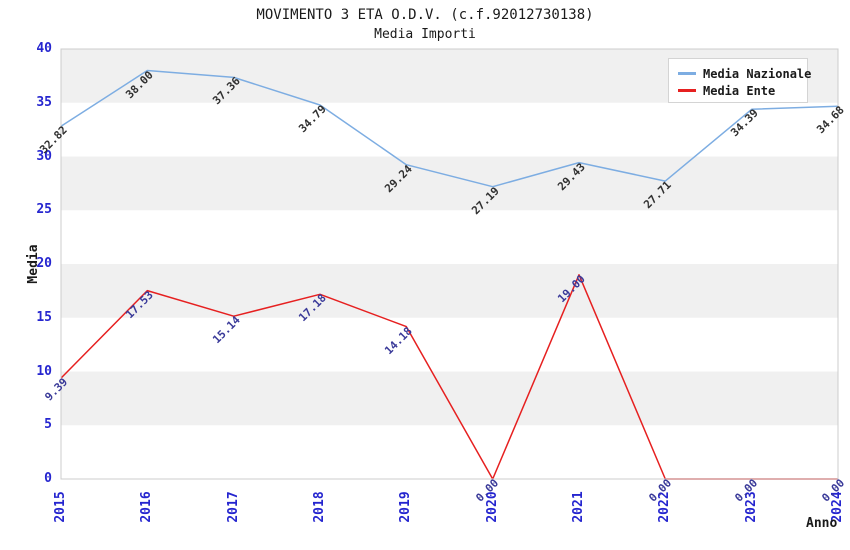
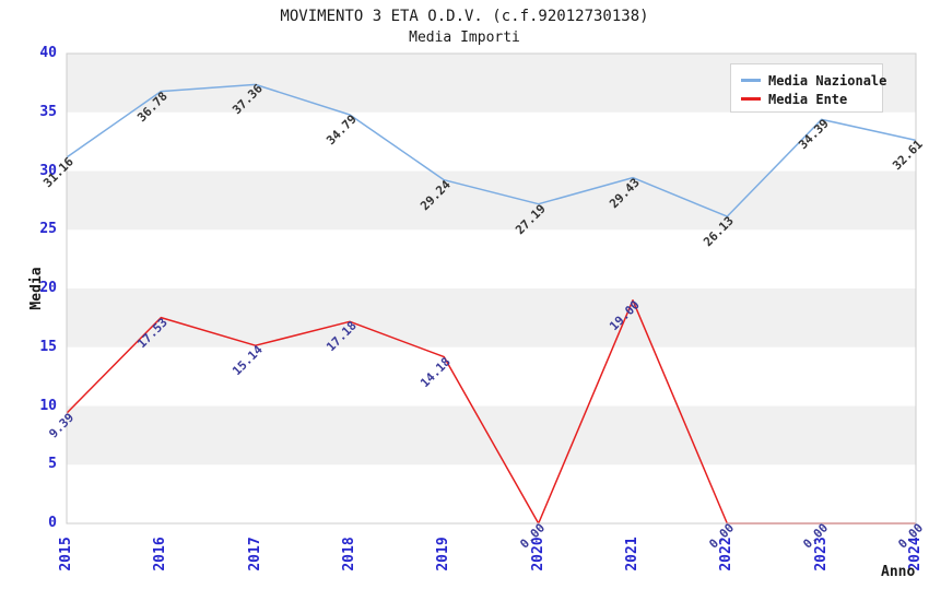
Media Nazionale/2015: 32.82 -> 31.16
Media Nazionale/2016: 38.00 -> 36.78
Media Nazionale/2022: 27.71 -> 26.13
Media Nazionale/2024: 34.68 -> 32.61
